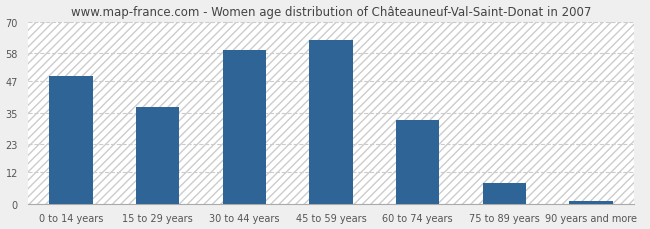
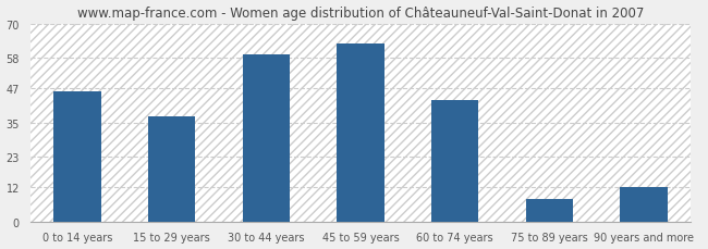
0 to 14 years: 49 -> 46
60 to 74 years: 32 -> 43
90 years and more: 1 -> 12
